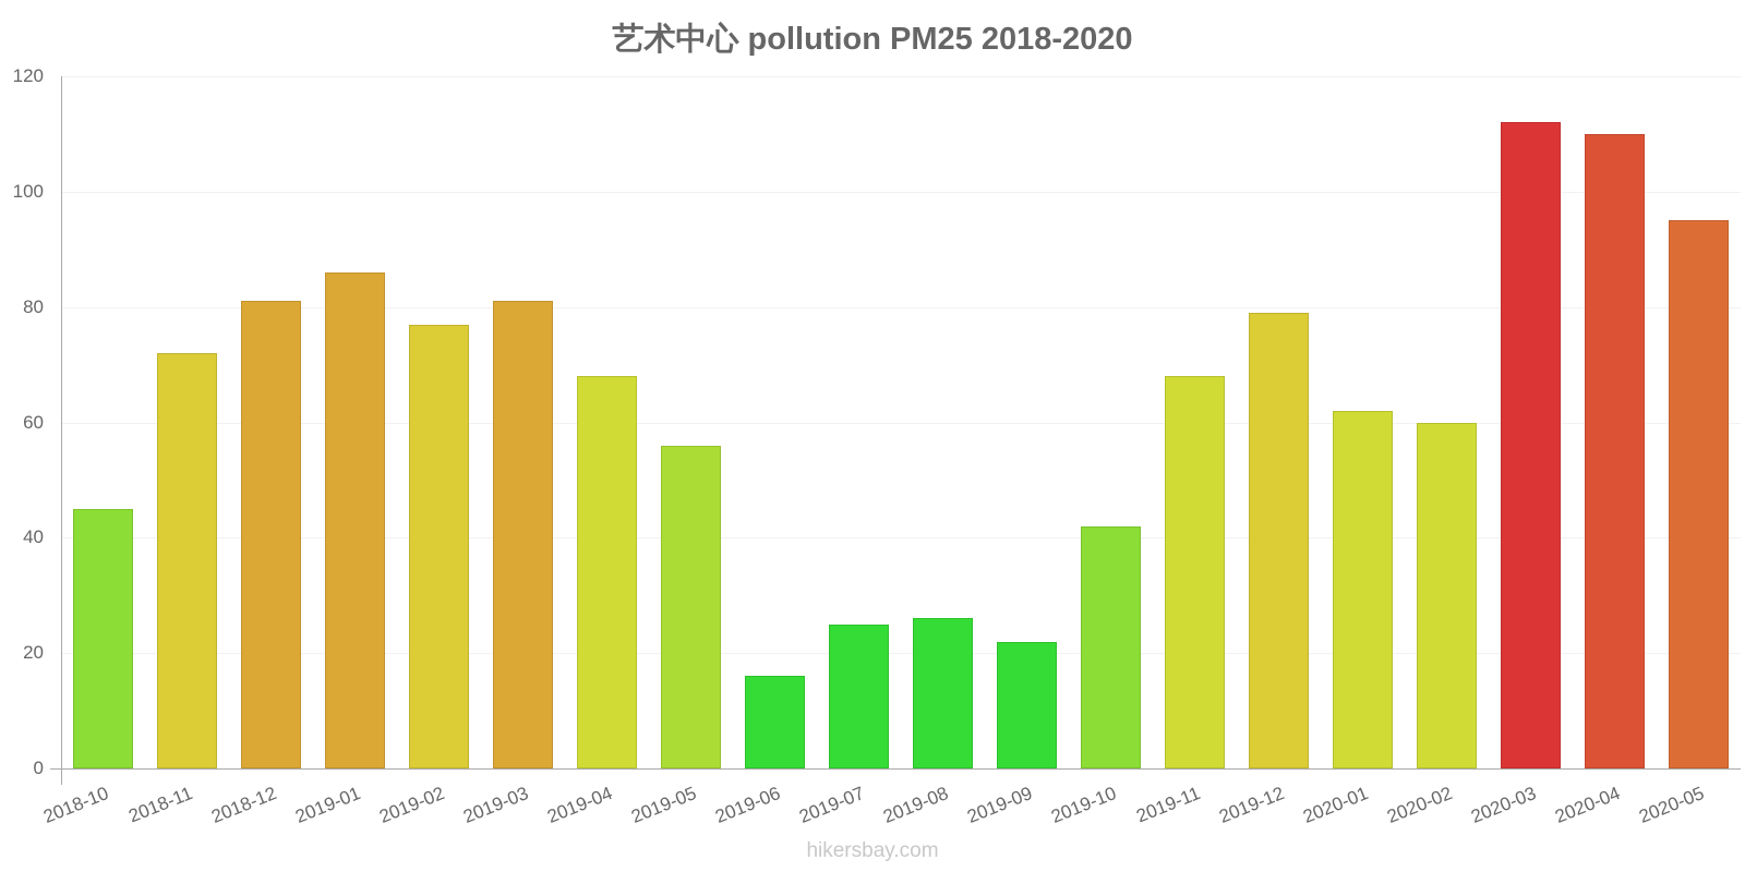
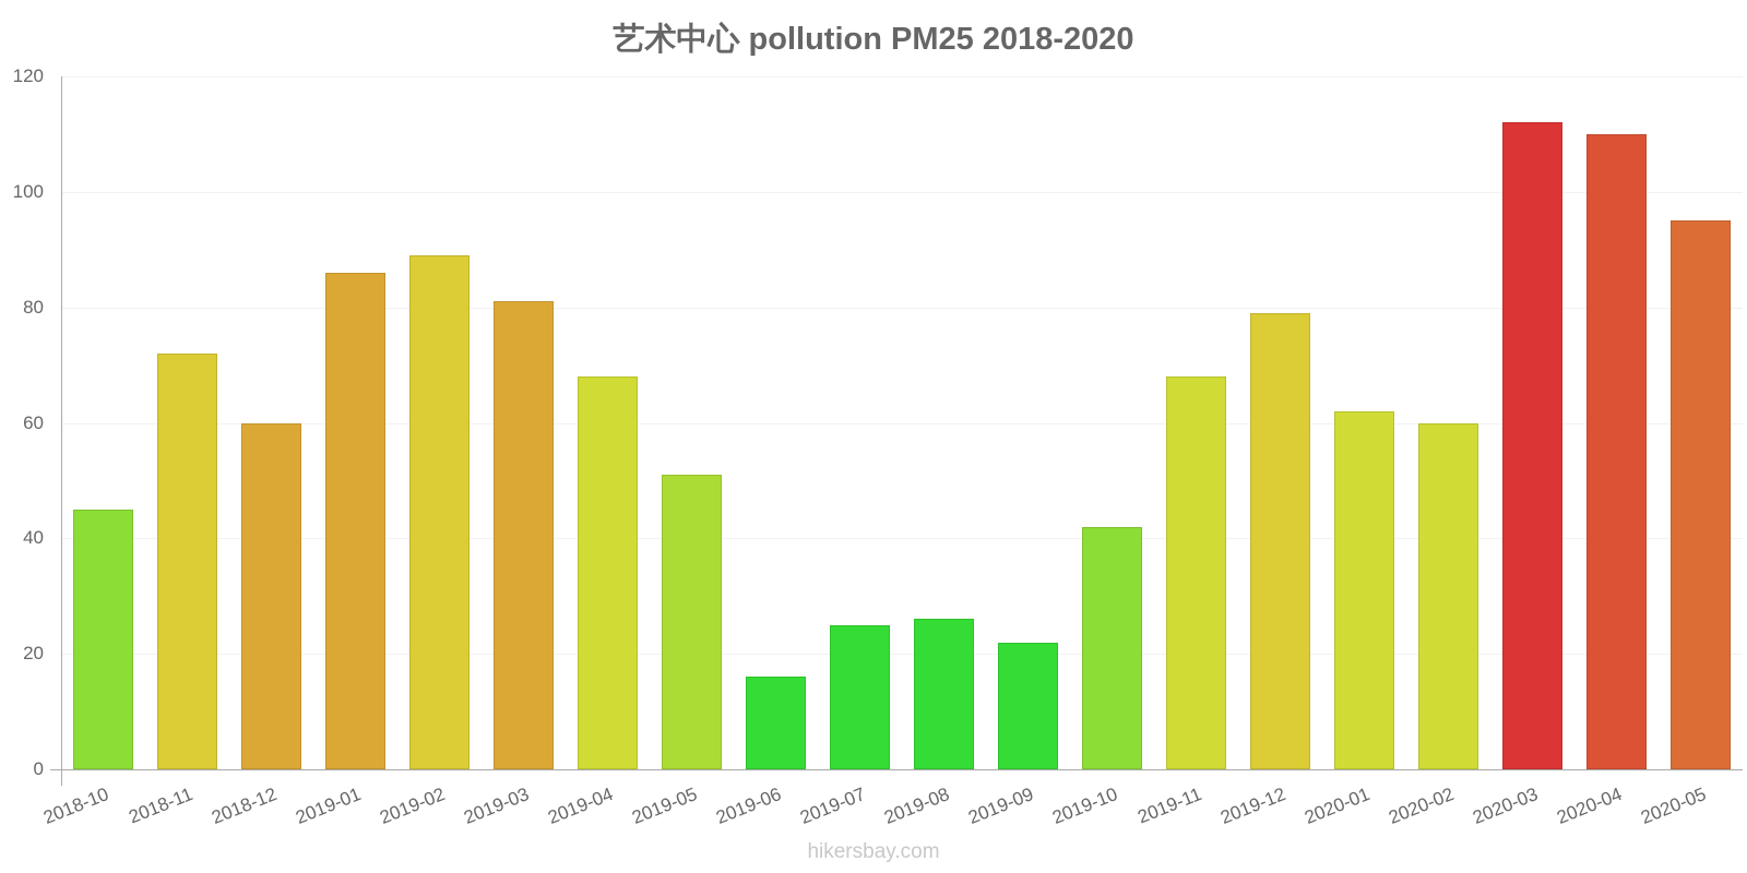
2018-12: 81 -> 60
2019-02: 77 -> 89
2019-05: 56 -> 51
